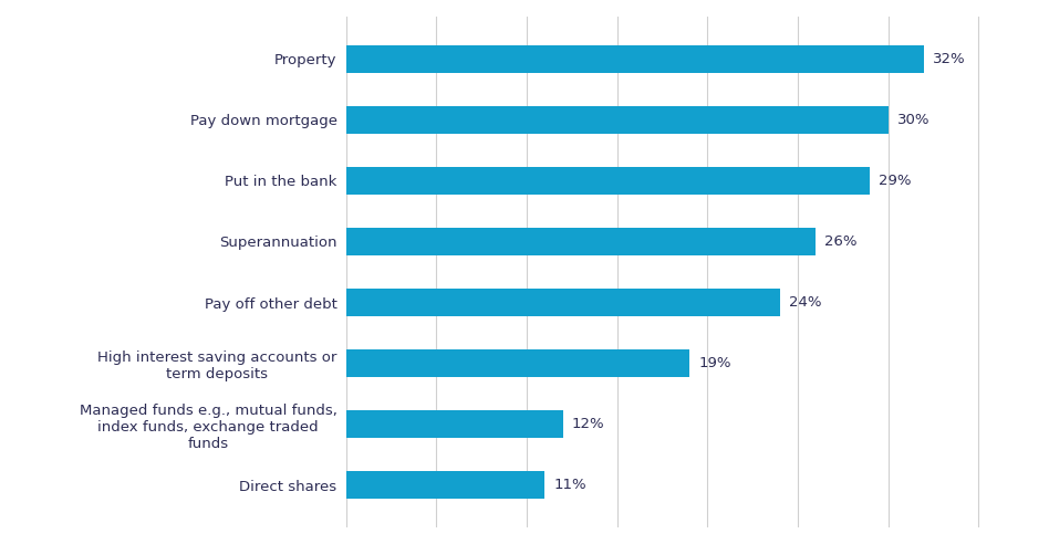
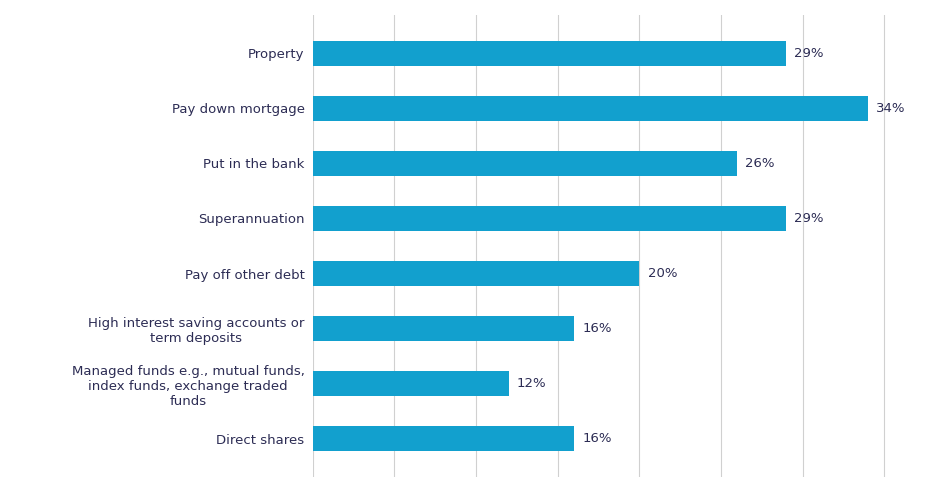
Property: 32% -> 29%
Pay down mortgage: 30% -> 34%
Put in the bank: 29% -> 26%
Superannuation: 26% -> 29%
Pay off other debt: 24% -> 20%
High interest saving accounts or term deposits: 19% -> 16%
Direct shares: 11% -> 16%
